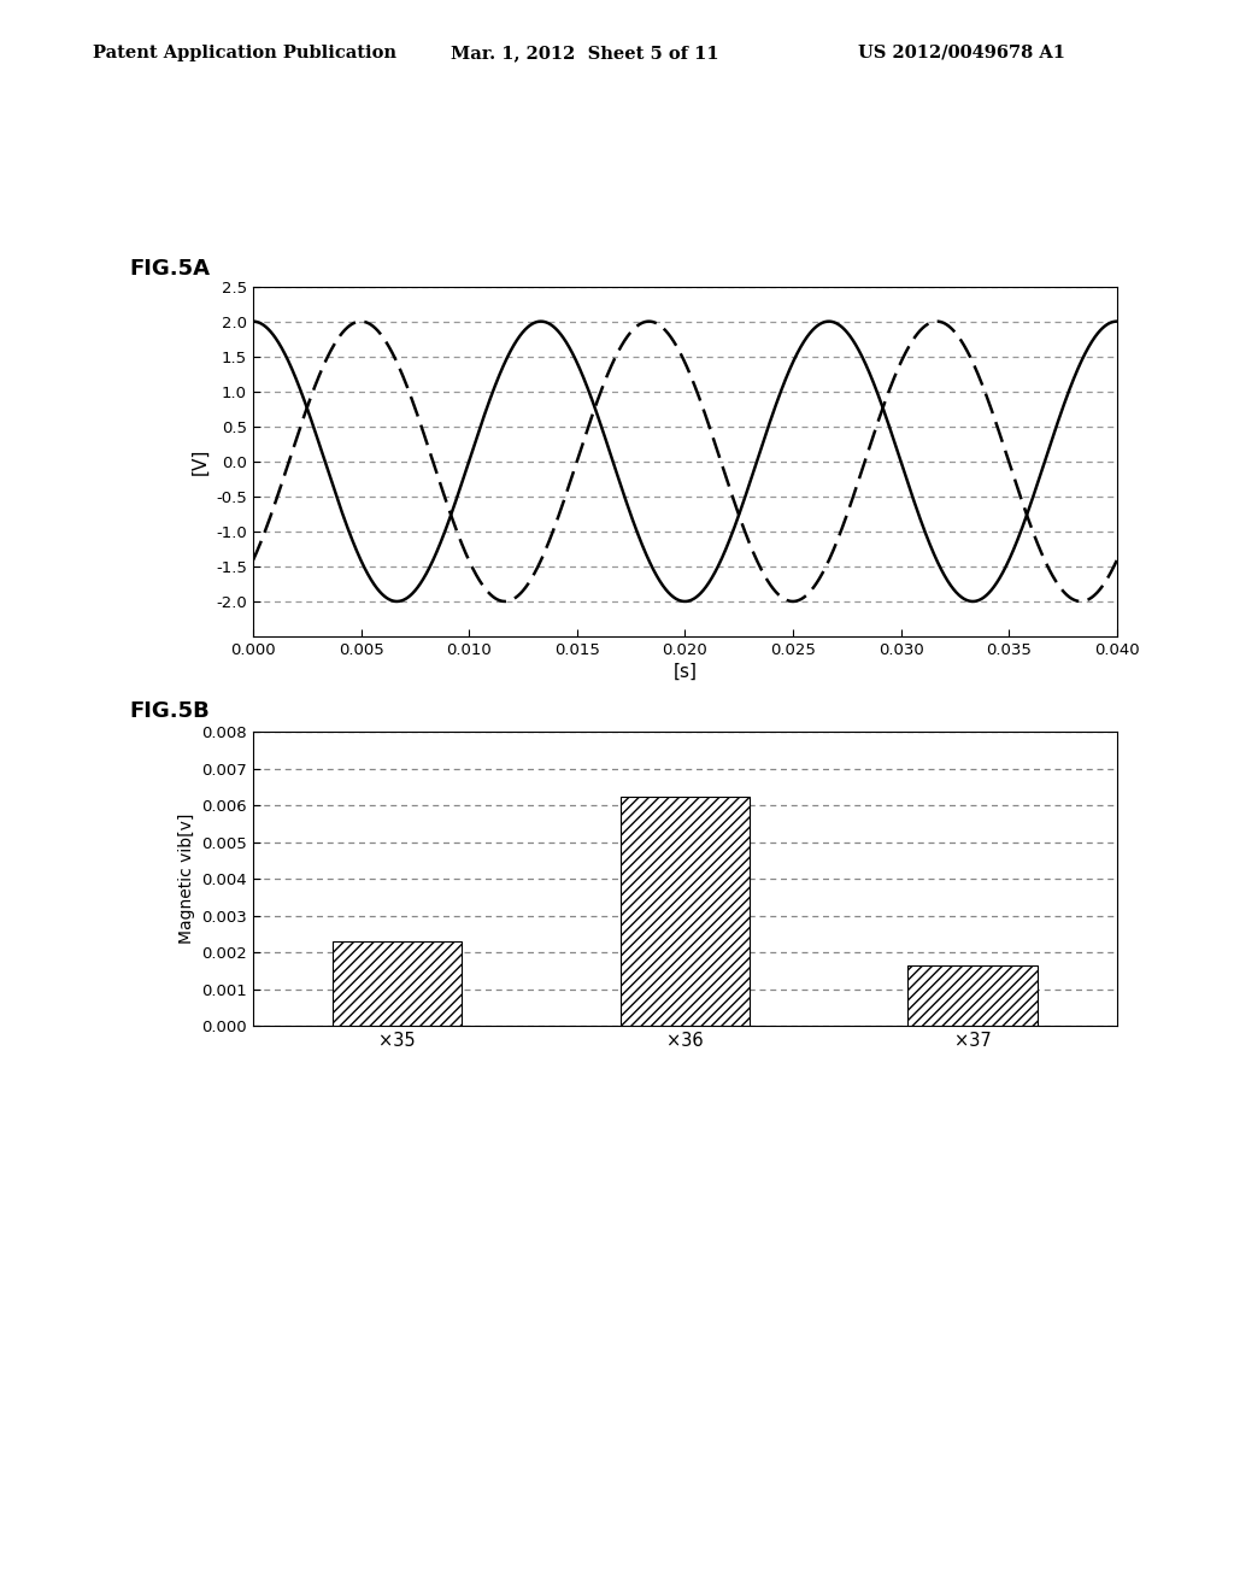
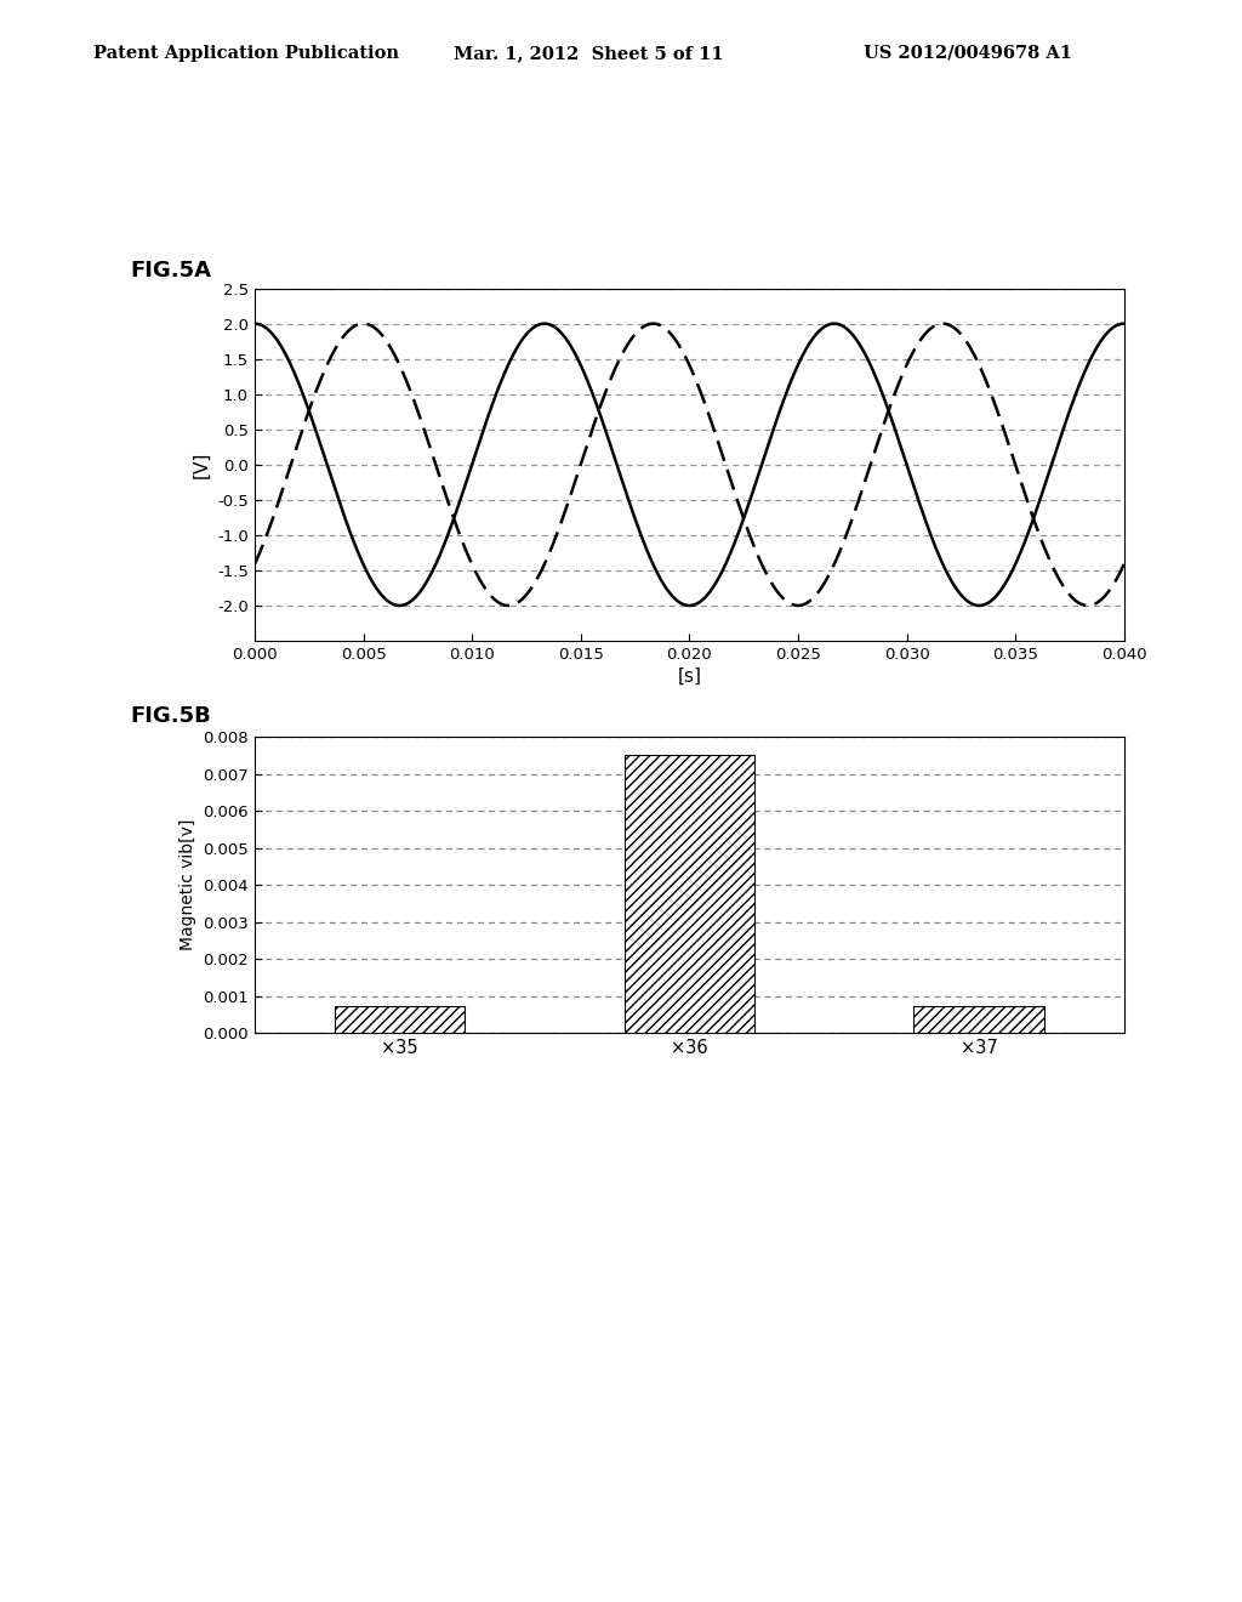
×35: 0.00230 -> 0.00075
×36: 0.00625 -> 0.00750
×37: 0.00165 -> 0.00075
